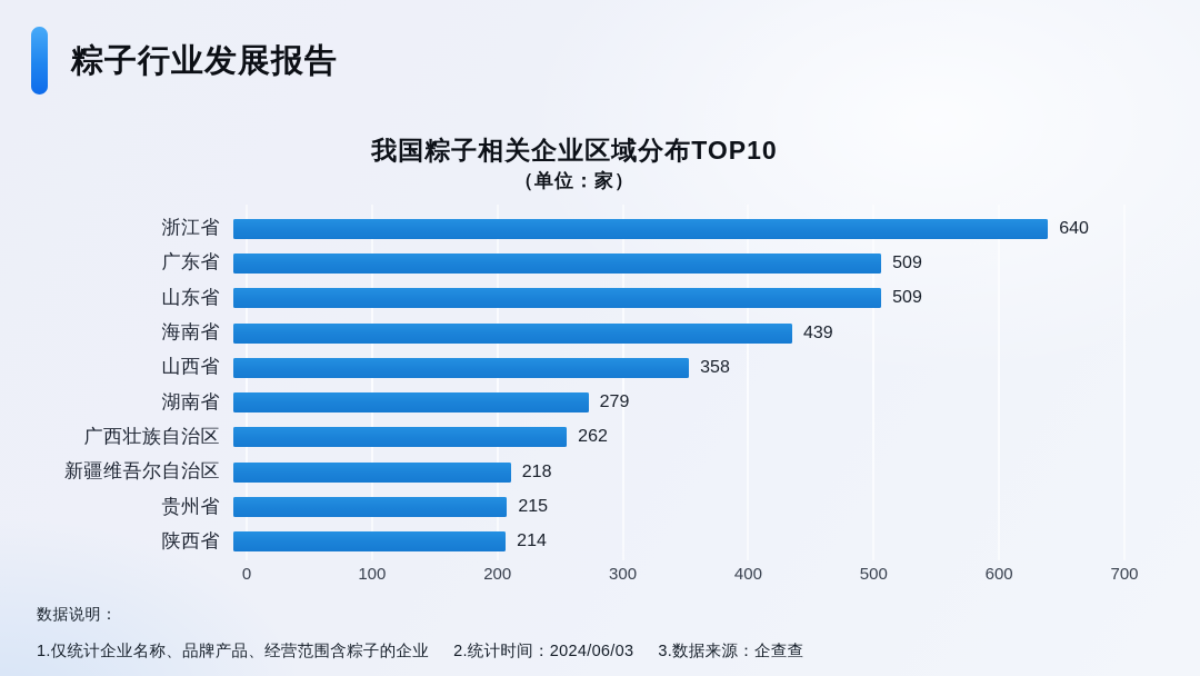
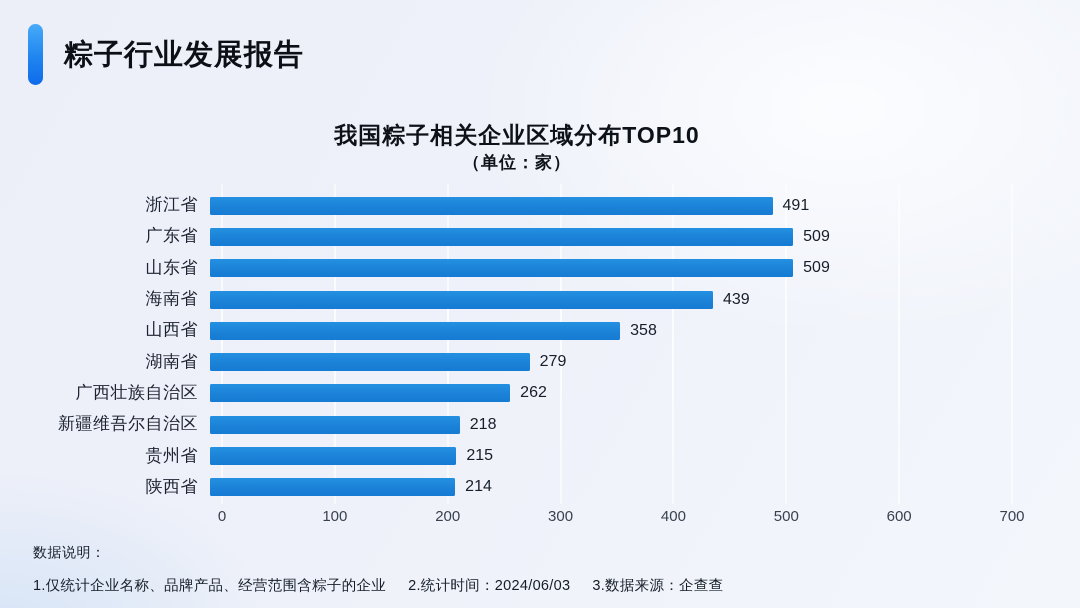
浙江省: 640 -> 491
